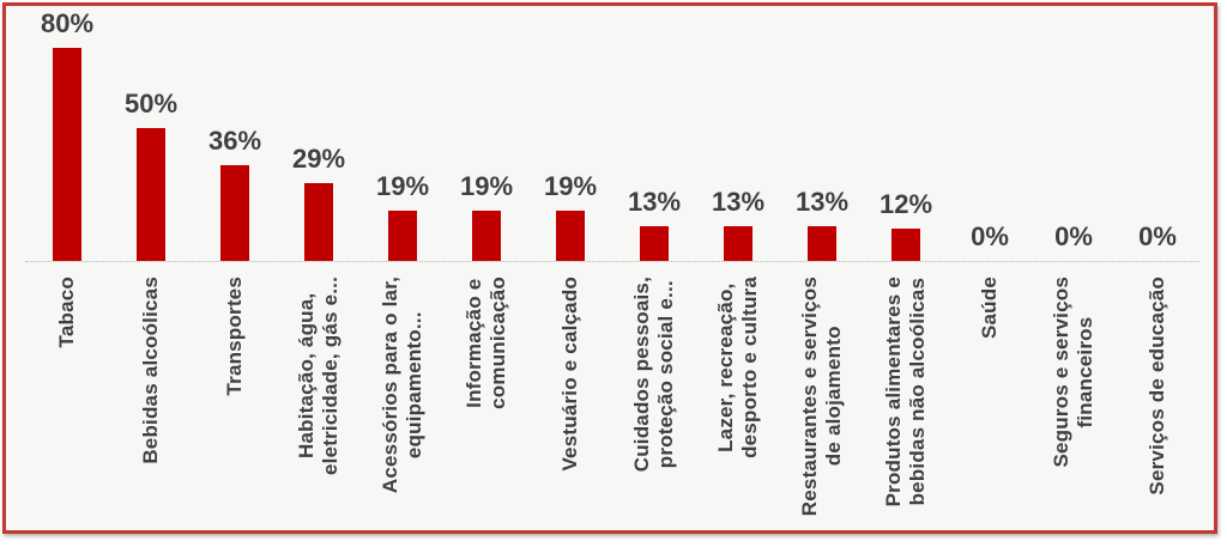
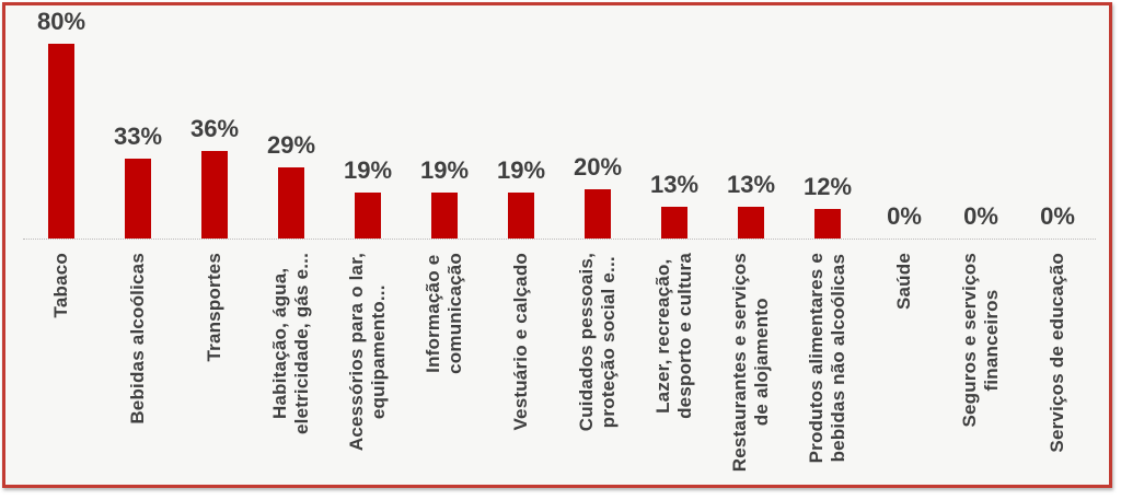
Bebidas alcoólicas: 50% -> 33%
Cuidados pessoais, proteção social e...: 13% -> 20%
